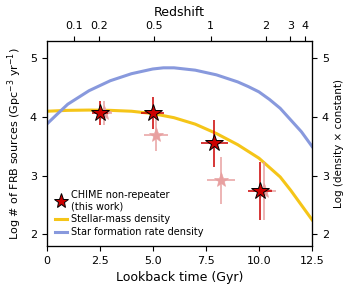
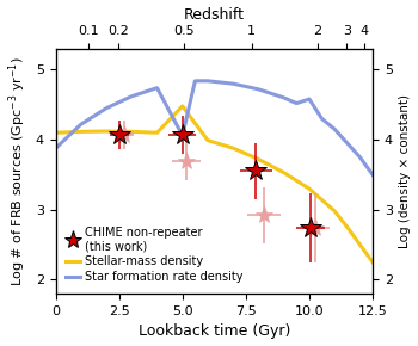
Stellar-mass density/5.0: 4.06 -> 4.48
Star formation rate density/5.0: 4.82 -> 4.06
Star formation rate density/10.0: 4.43 -> 4.58
